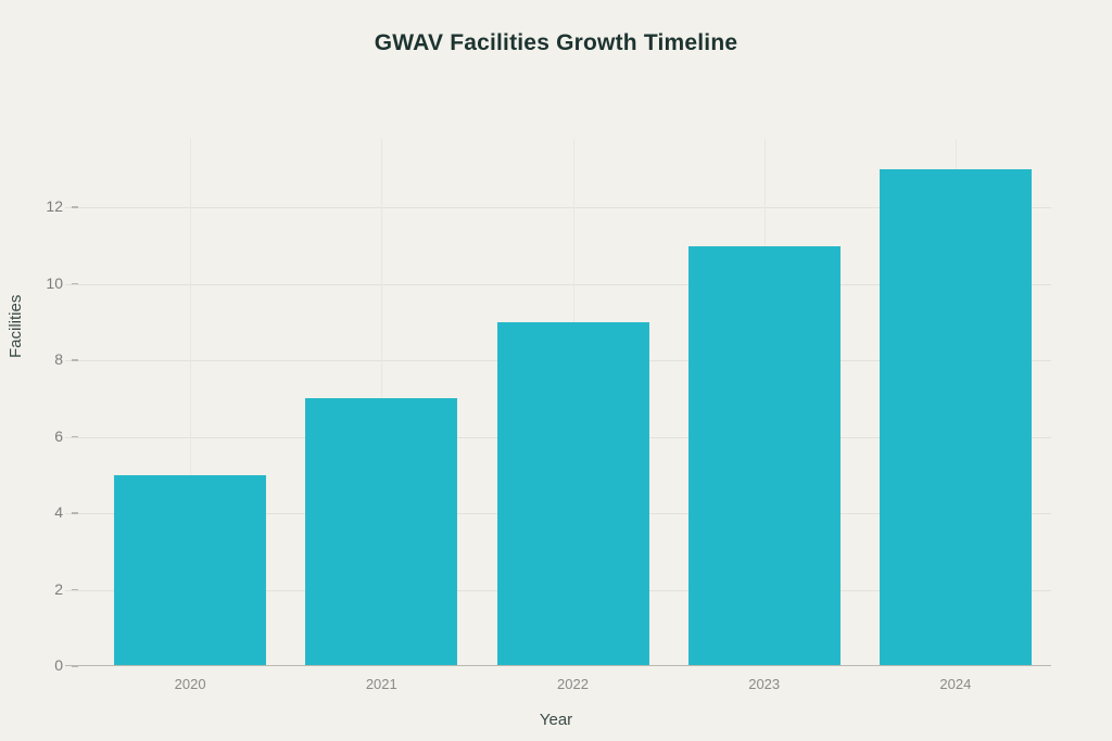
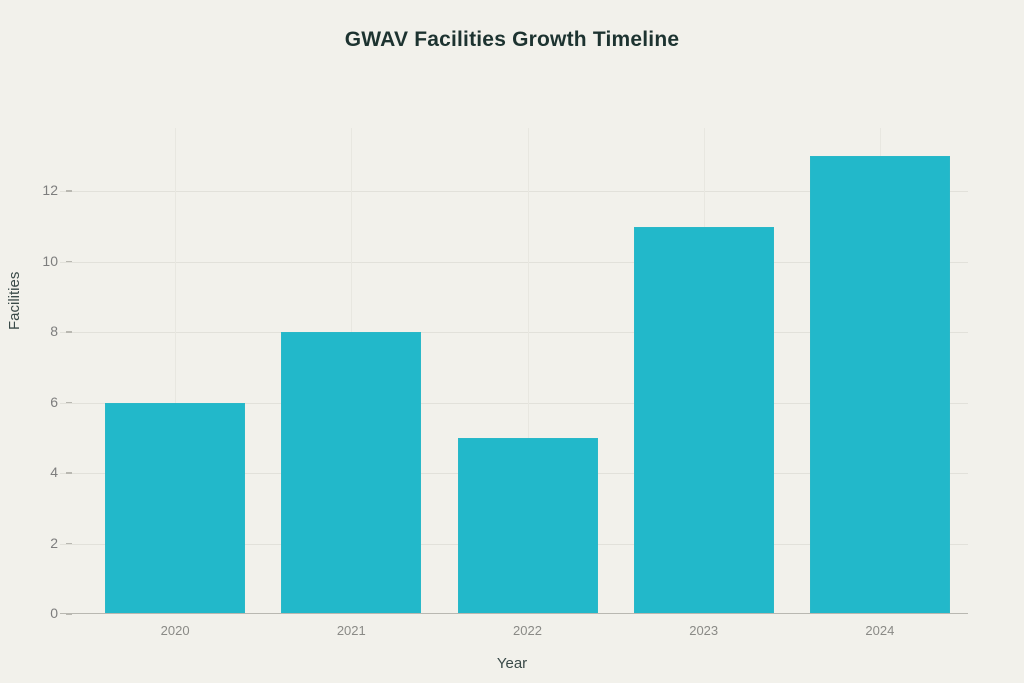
2020: 5 -> 6
2021: 7 -> 8
2022: 9 -> 5
